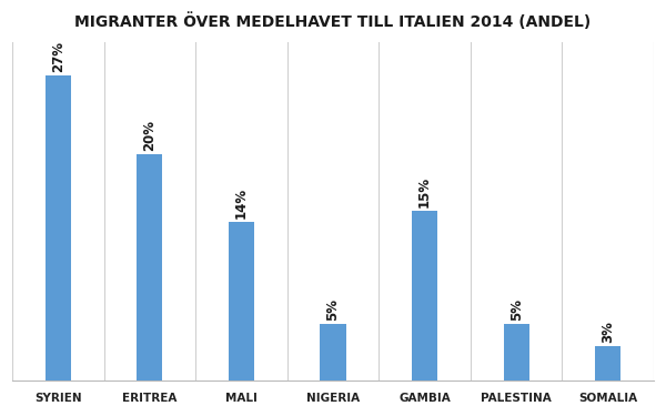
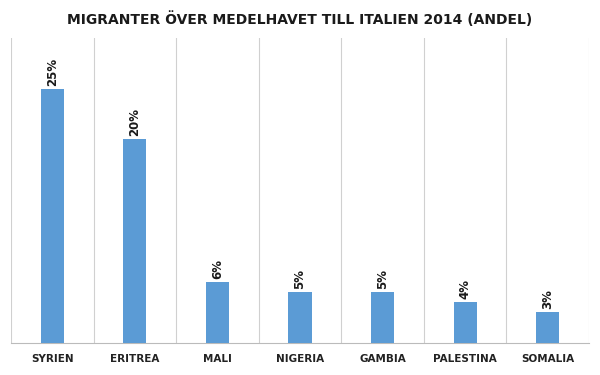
SYRIEN: 27% -> 25%
MALI: 14% -> 6%
GAMBIA: 15% -> 5%
PALESTINA: 5% -> 4%
